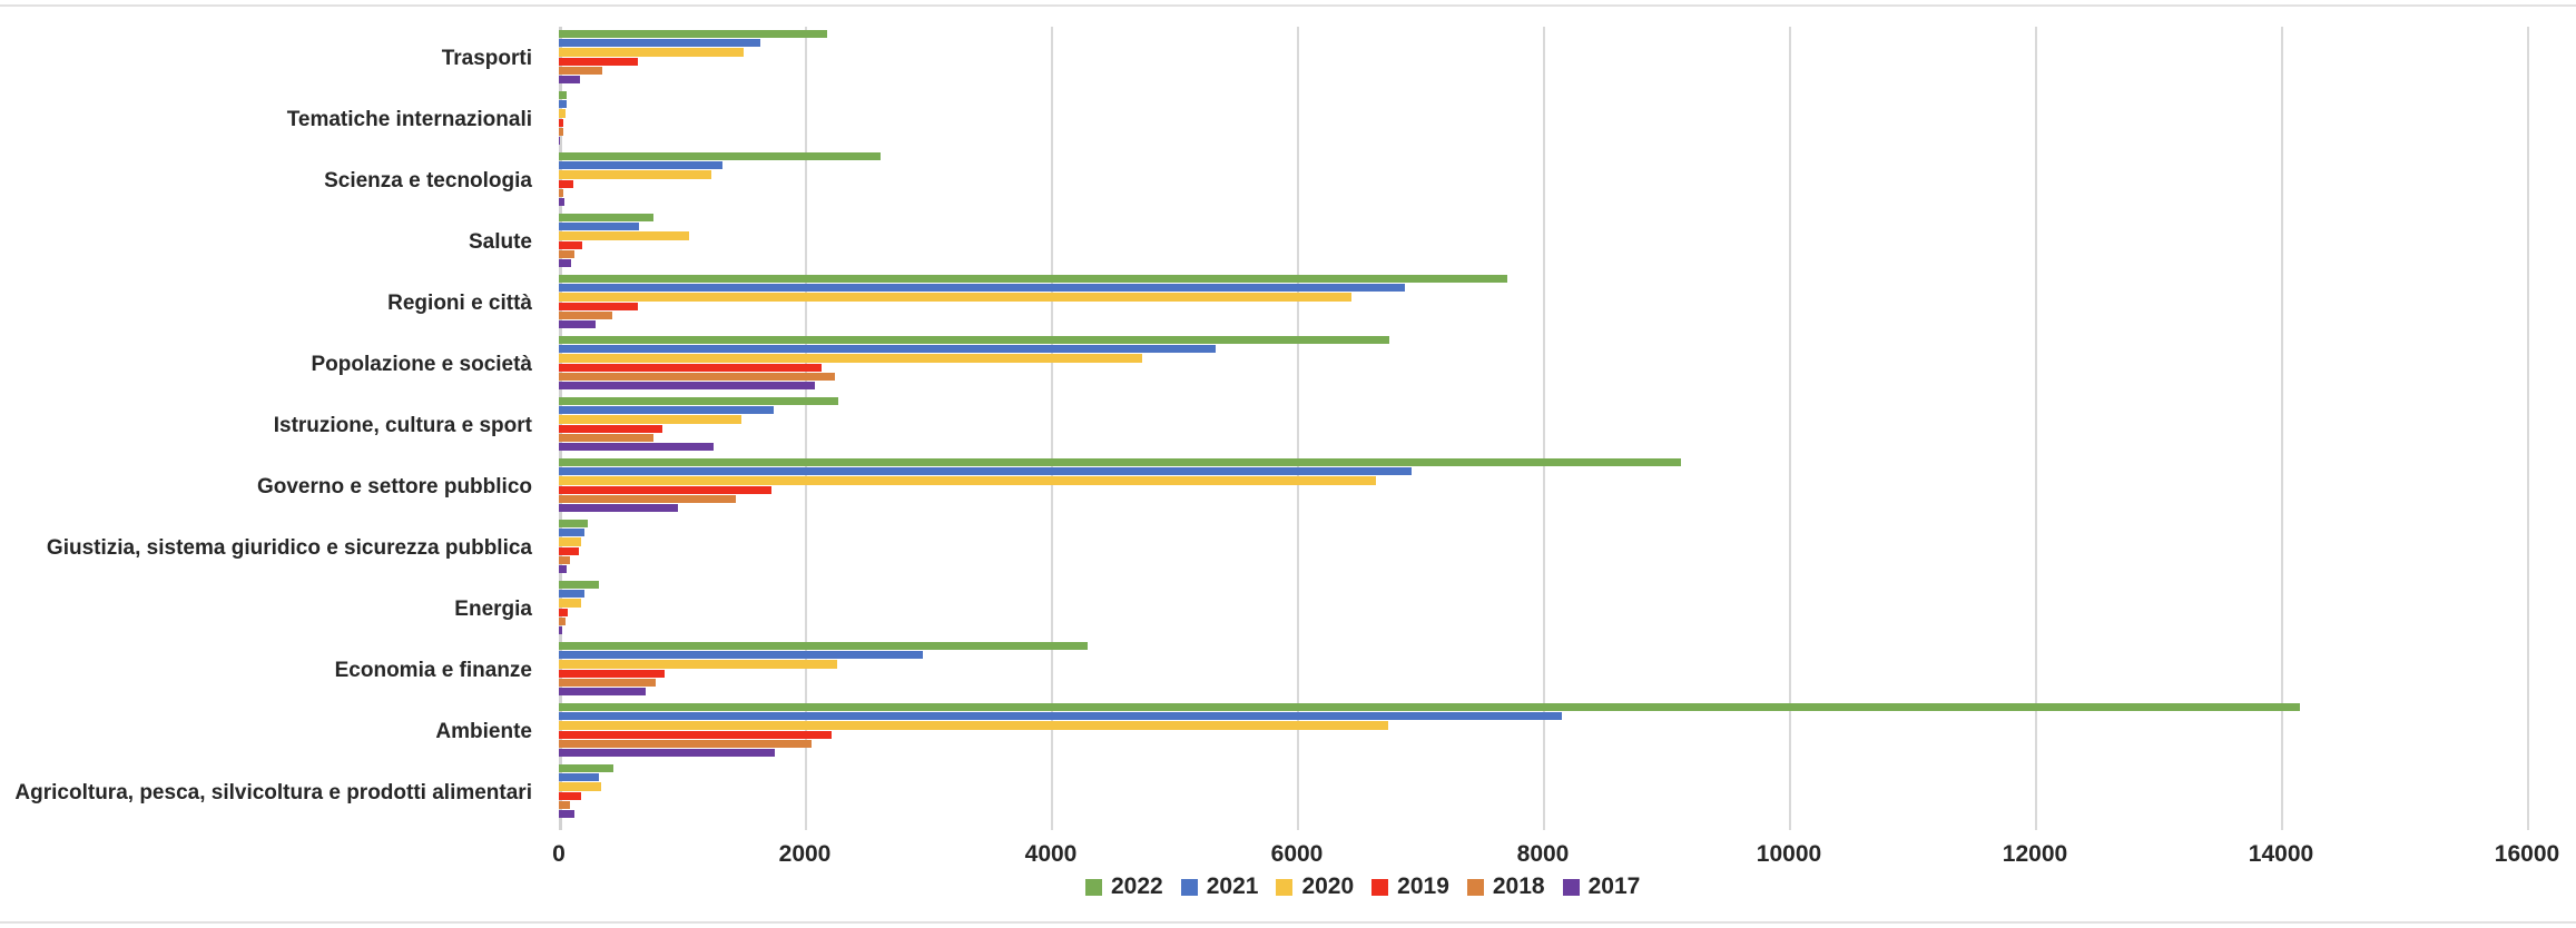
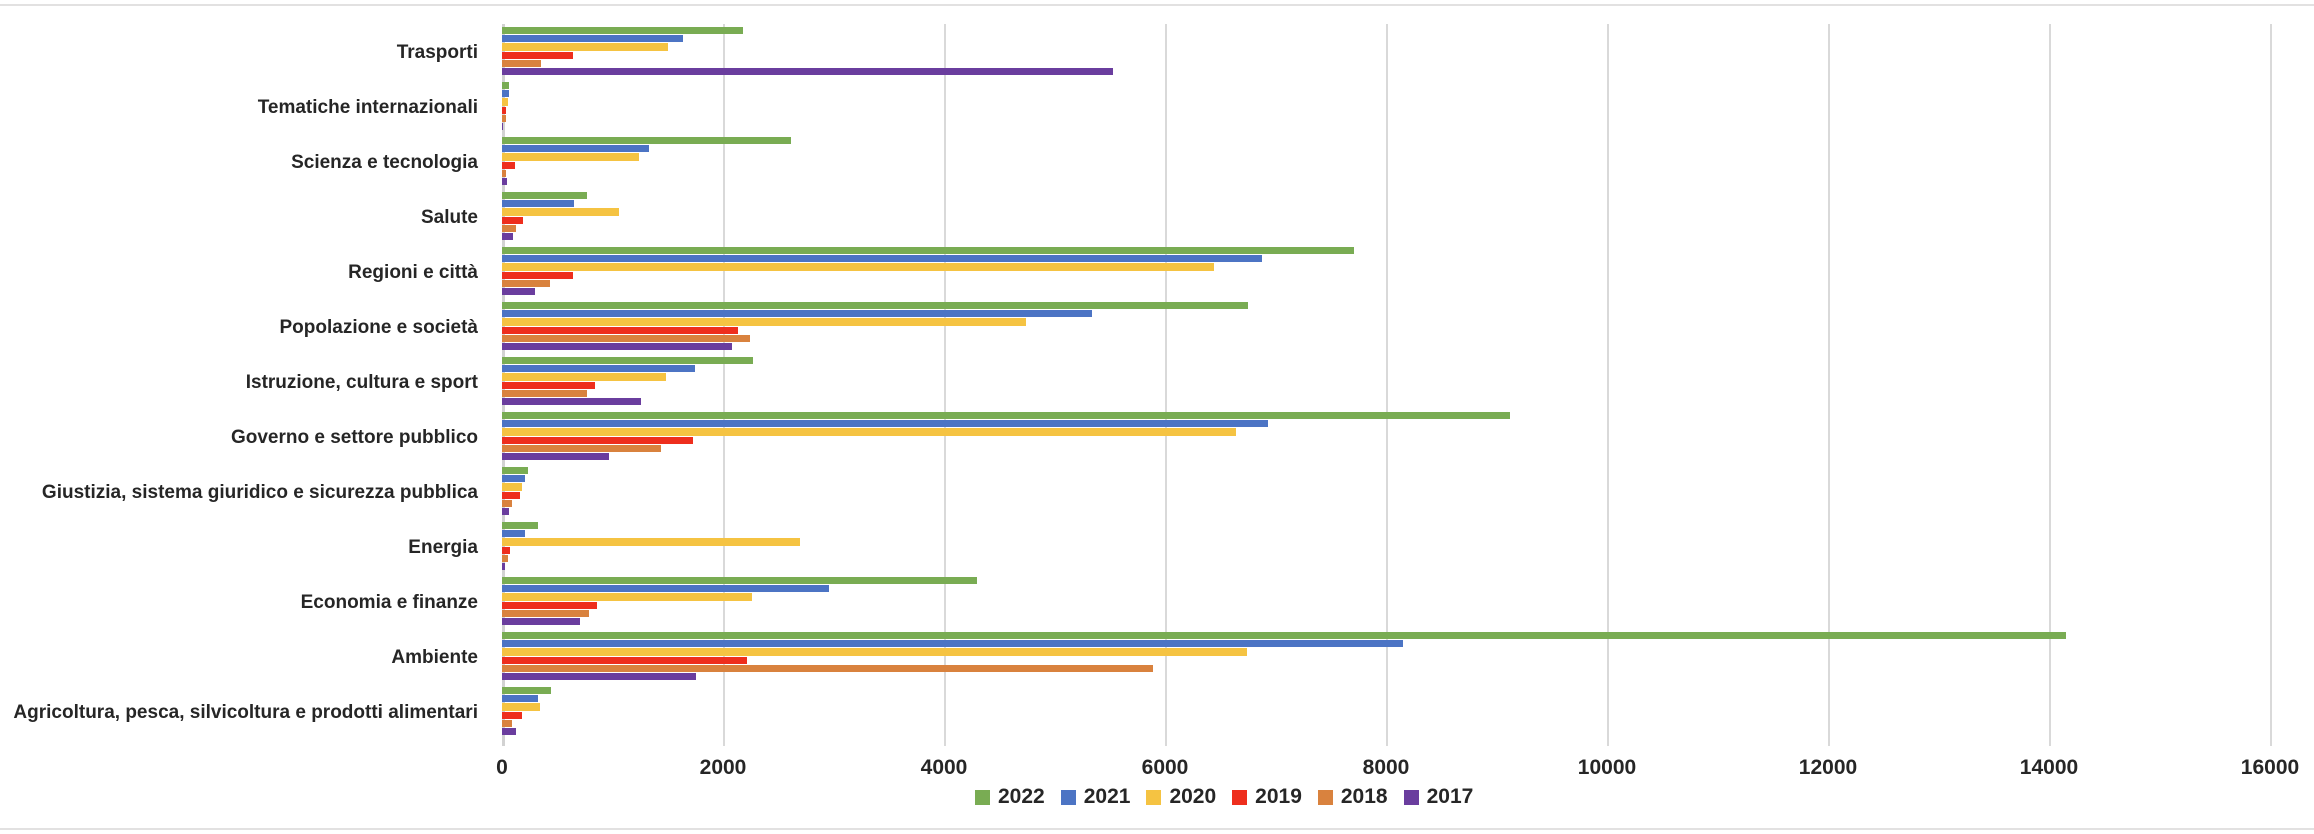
2017/Trasporti: 170 -> 5530
2020/Energia: 180 -> 2700
2018/Ambiente: 2050 -> 5890
